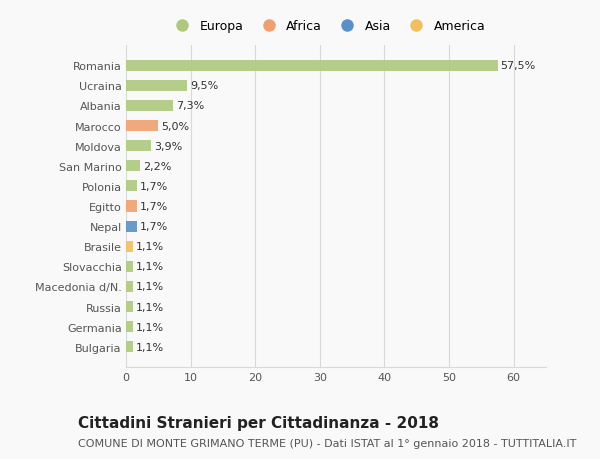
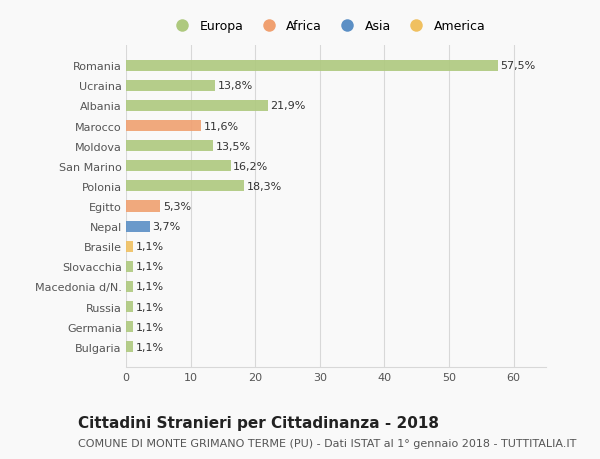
Ucraina: 9,5% -> 13,8%
Albania: 7,3% -> 21,9%
Marocco: 5,0% -> 11,6%
Moldova: 3,9% -> 13,5%
San Marino: 2,2% -> 16,2%
Polonia: 1,7% -> 18,3%
Egitto: 1,7% -> 5,3%
Nepal: 1,7% -> 3,7%
